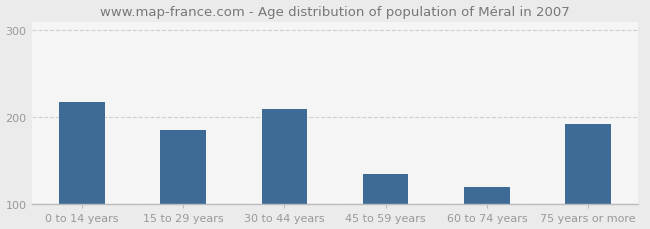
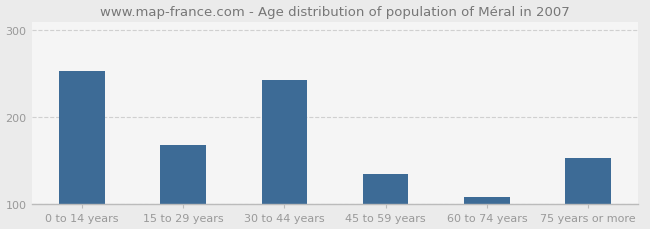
0 to 14 years: 218 -> 253
15 to 29 years: 186 -> 168
30 to 44 years: 210 -> 243
60 to 74 years: 120 -> 109
75 years or more: 192 -> 153
